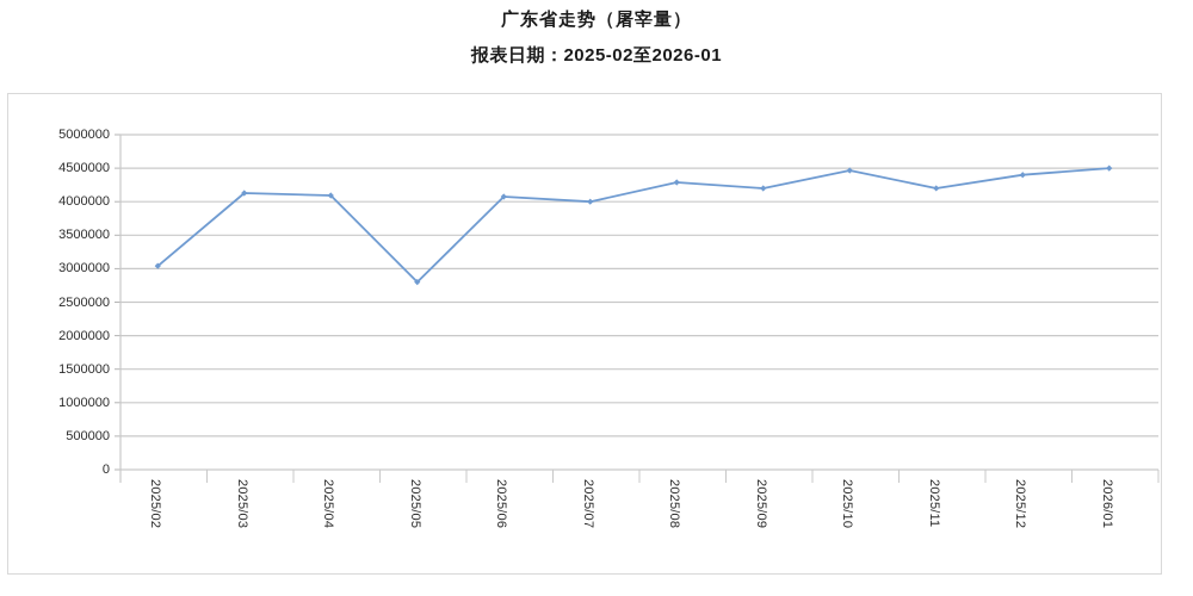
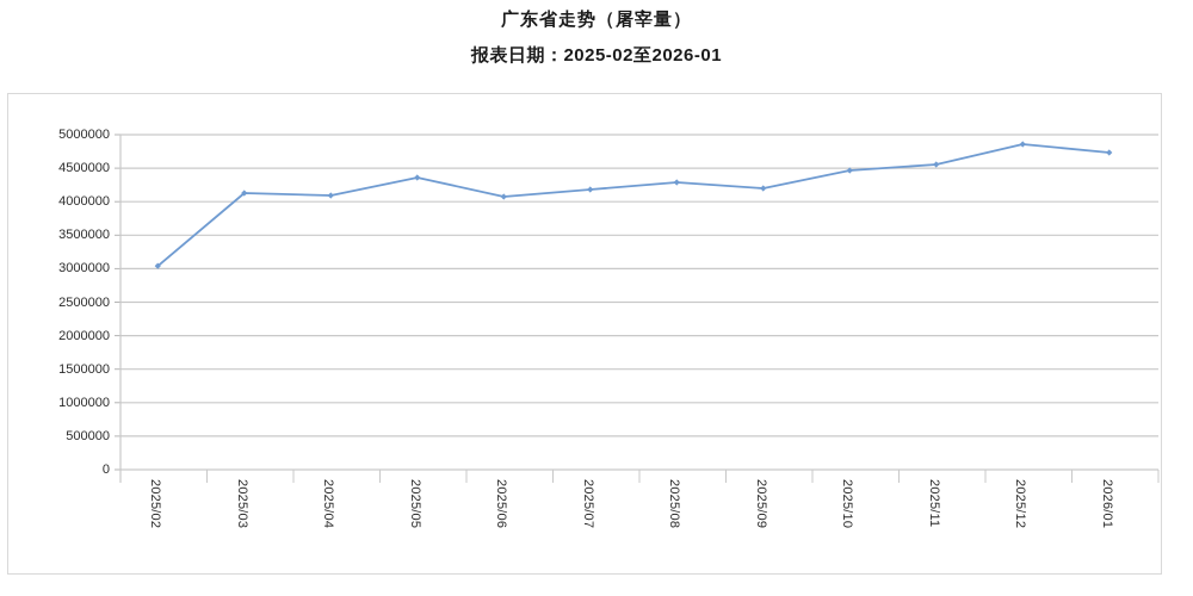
2025/05: 2800000 -> 4400000
2025/07: 4000000 -> 4200000
2025/11: 4200000 -> 4600000
2025/12: 4400000 -> 4900000
2026/01: 4500000 -> 4700000
